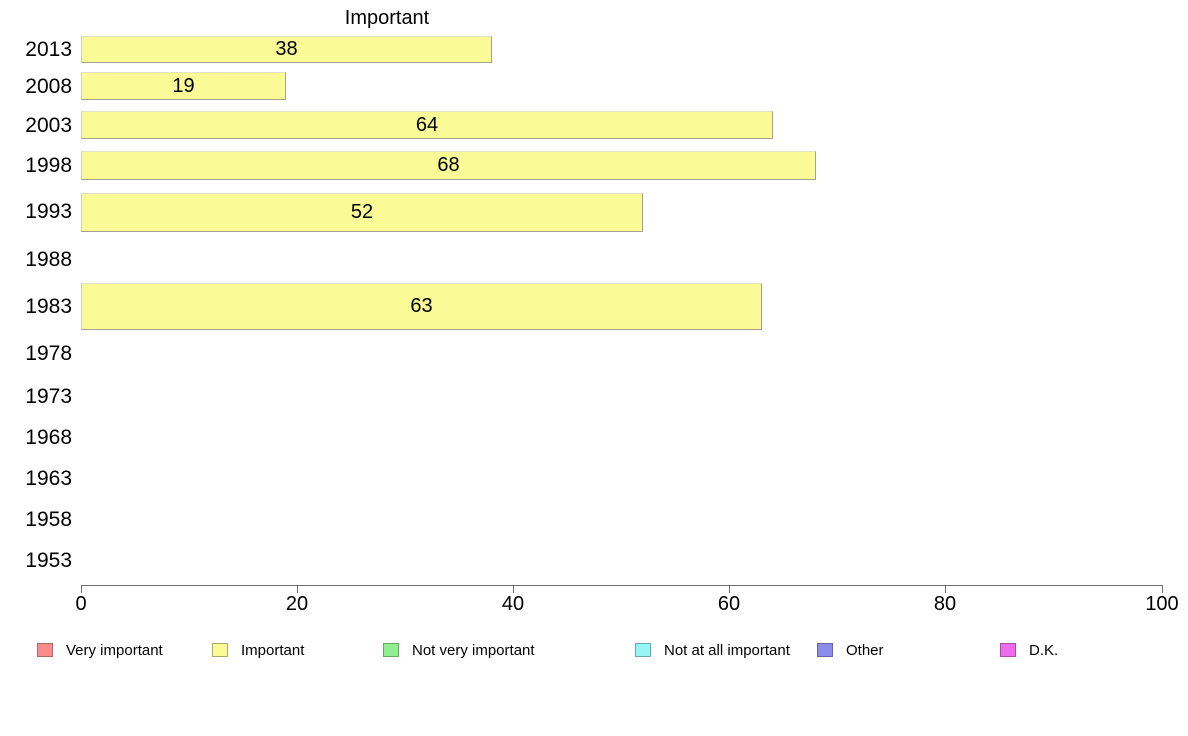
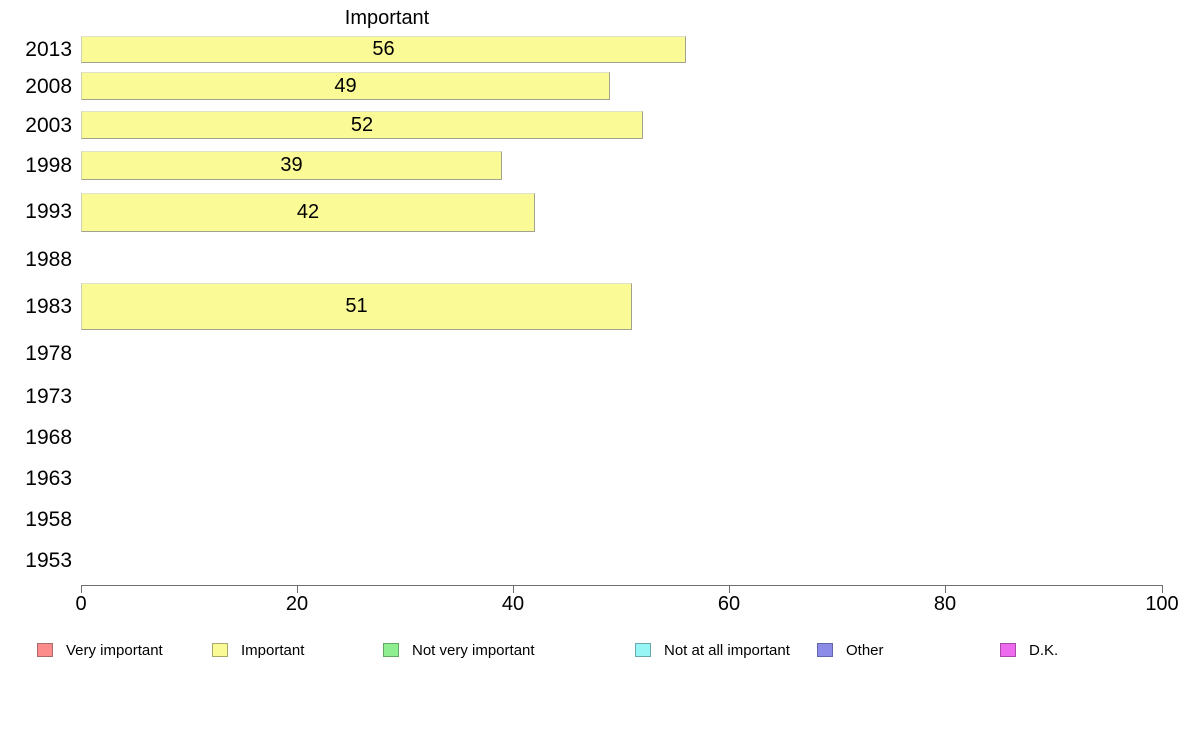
2013: 38 -> 56
2008: 19 -> 49
2003: 64 -> 52
1998: 68 -> 39
1993: 52 -> 42
1983: 63 -> 51
